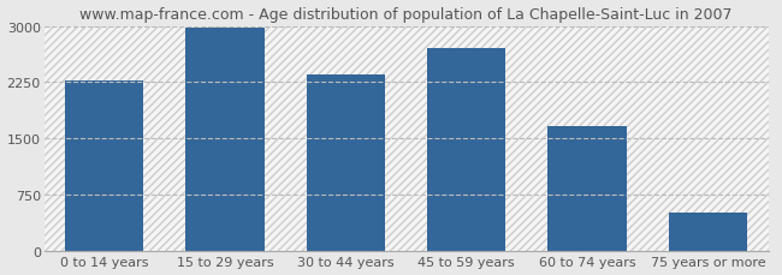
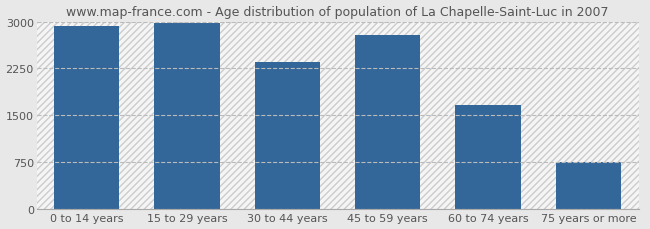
0 to 14 years: 2280 -> 2930
45 to 59 years: 2700 -> 2790
75 years or more: 520 -> 760
